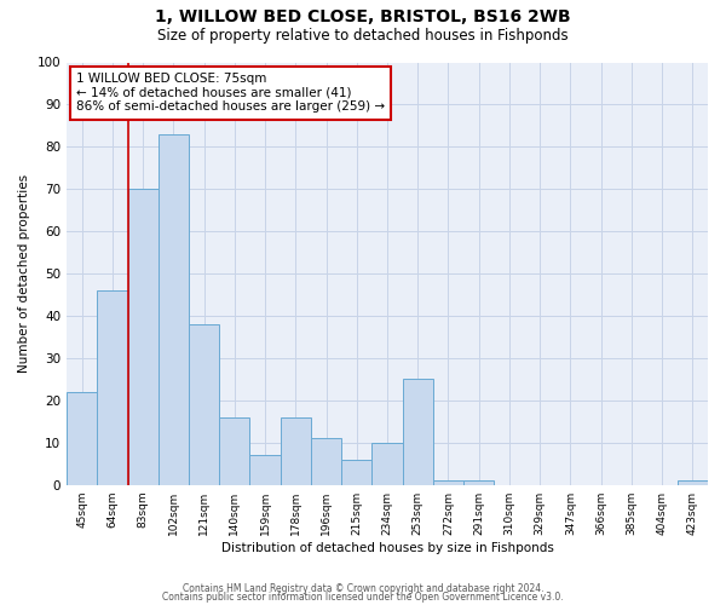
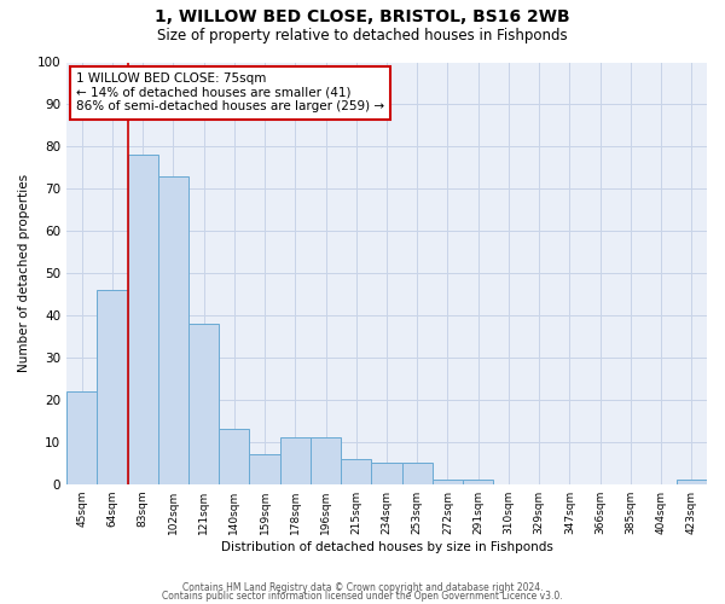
83sqm: 70 -> 78
102sqm: 83 -> 73
140sqm: 16 -> 13
178sqm: 16 -> 11
234sqm: 10 -> 5
253sqm: 25 -> 5
